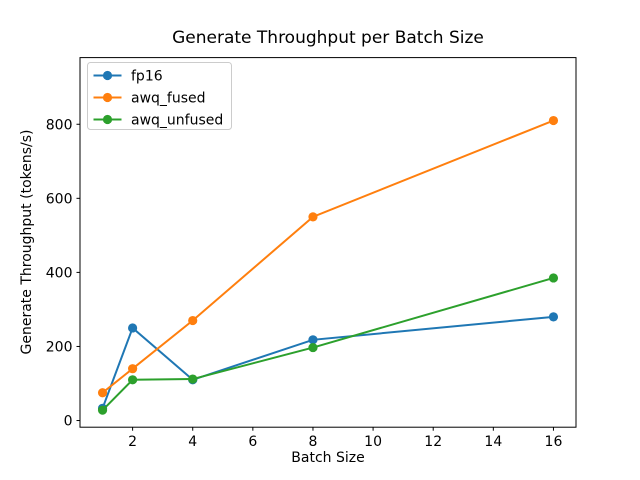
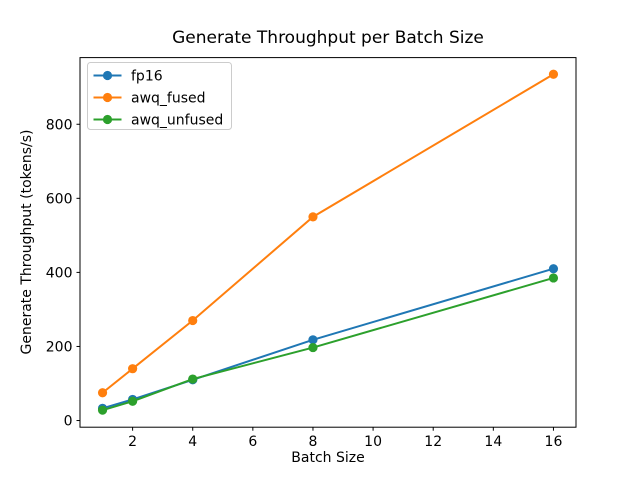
fp16/2: 250 -> 60
awq_unfused/2: 110 -> 50
fp16/16: 280 -> 410
awq_fused/16: 810 -> 940
